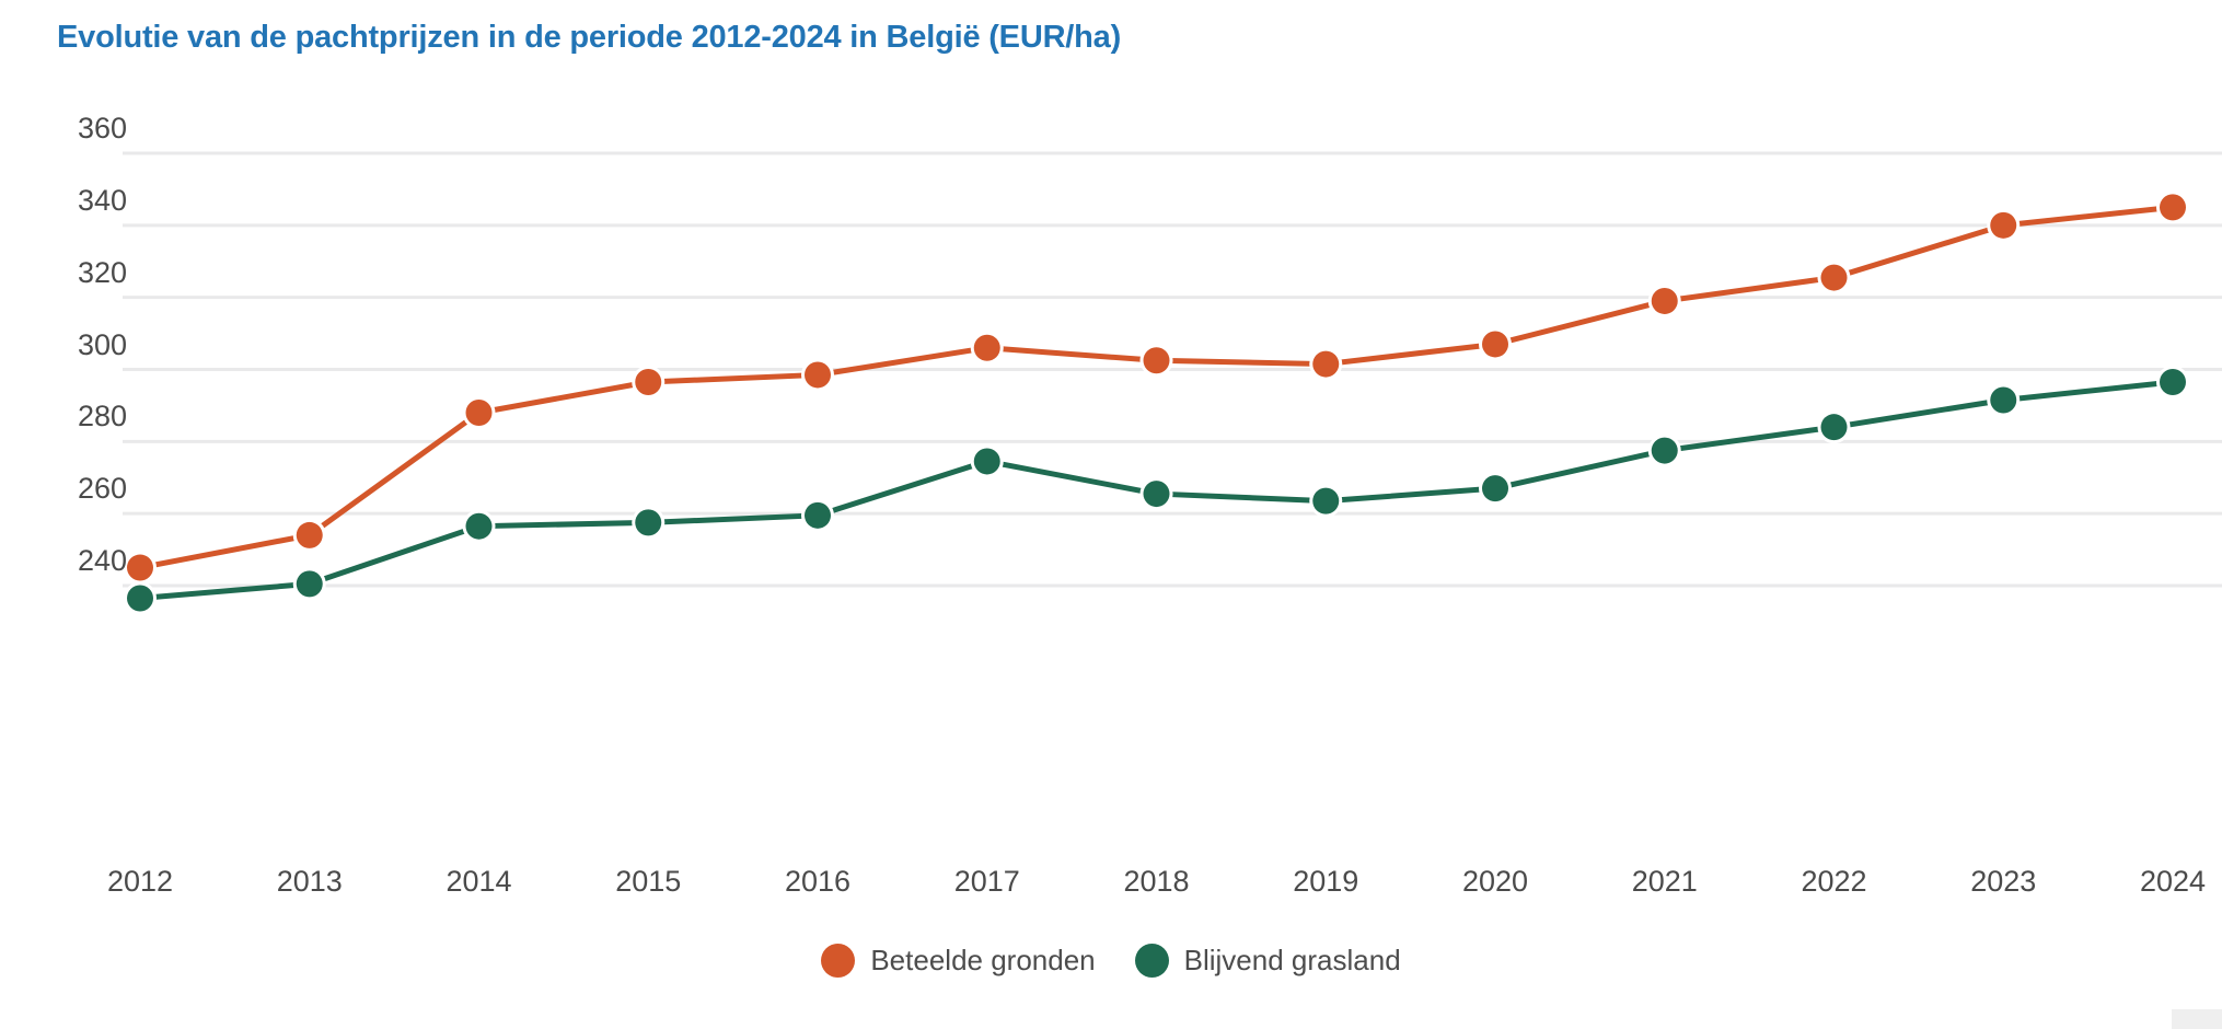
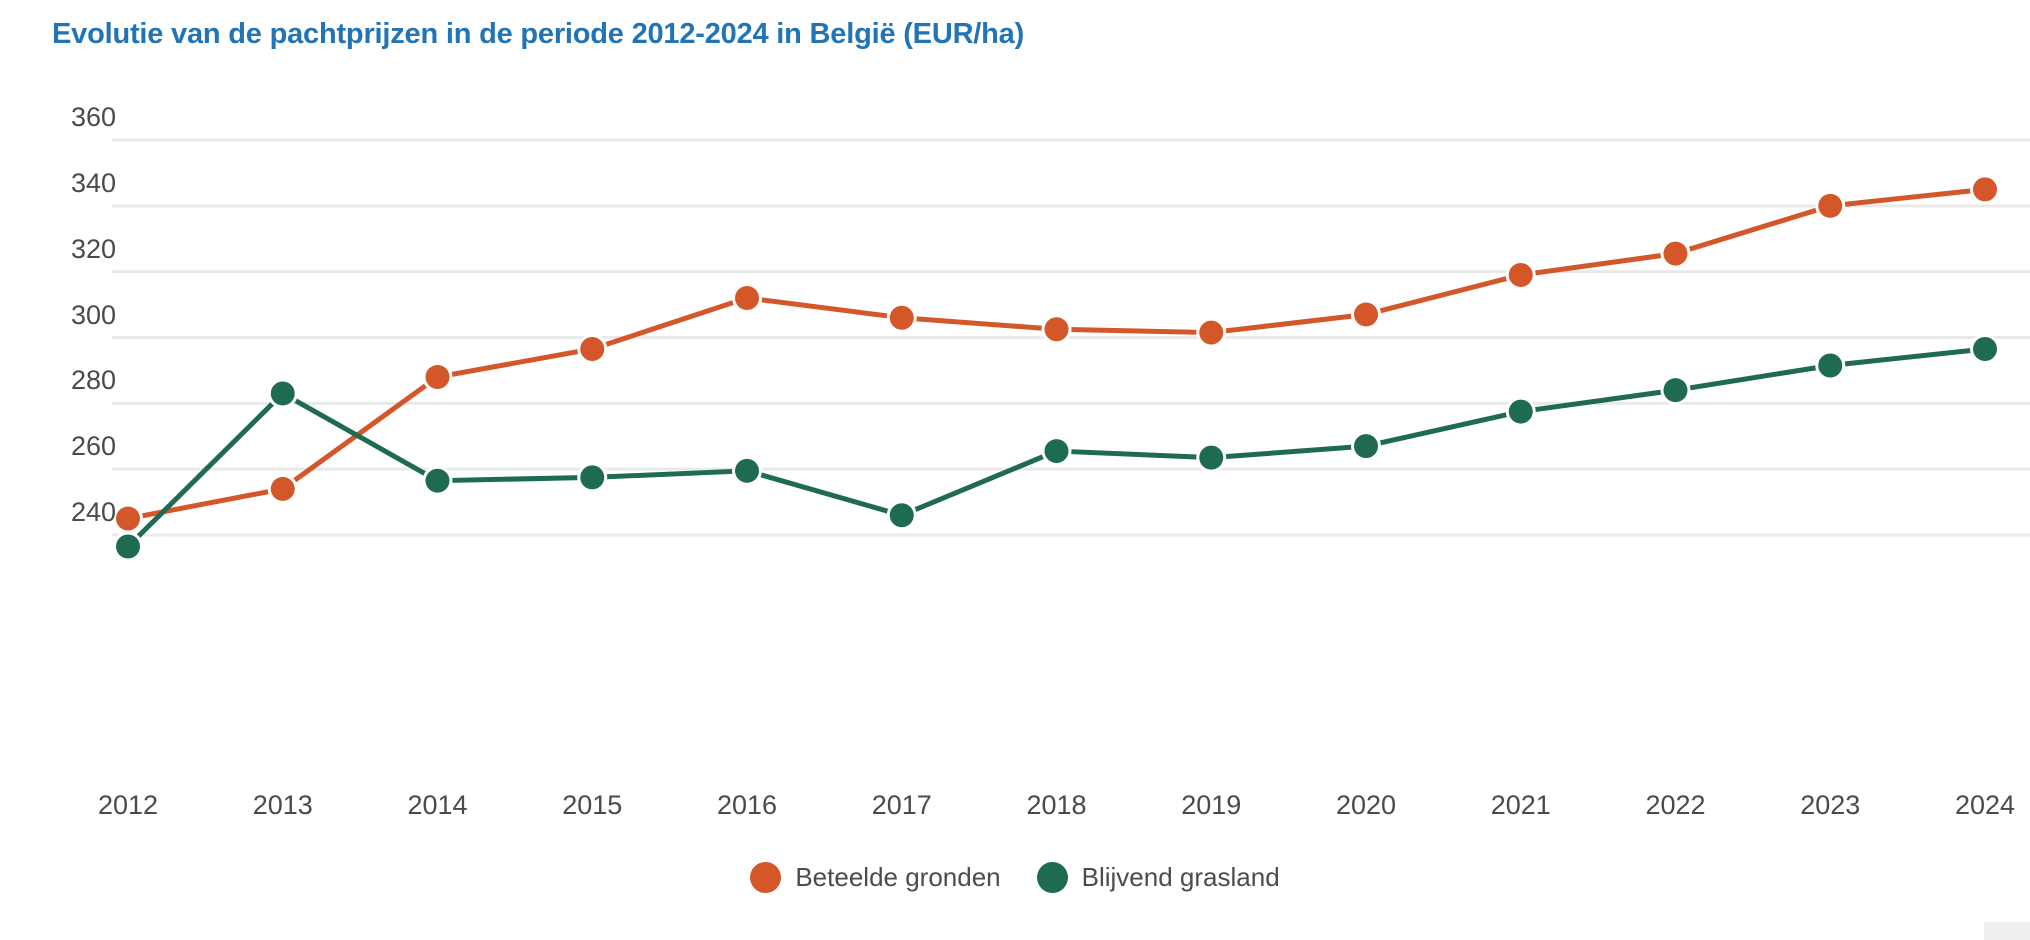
Blijvend grasland/2013: 240 -> 283
Beteelde gronden/2016: 298 -> 312
Blijvend grasland/2017: 274 -> 246
